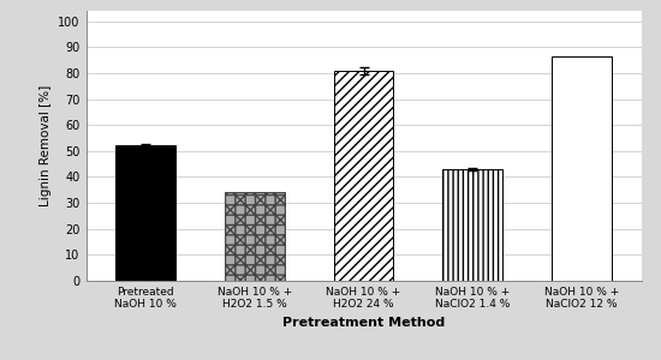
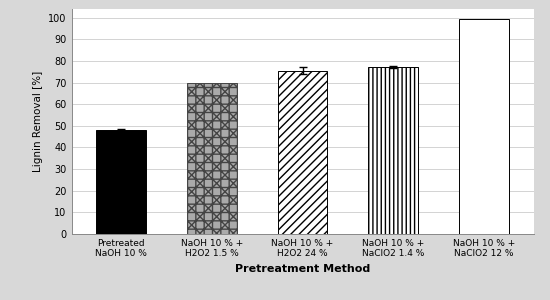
Pretreated NaOH 10 %: 52.0 -> 48.0
NaOH 10 % + H2O2 1.5 %: 34.0 -> 70.0
NaOH 10 % + H2O2 24 %: 81.0 -> 75.5
NaOH 10 % + NaClO2 1.4 %: 43.0 -> 77.0
NaOH 10 % + NaClO2 12 %: 86.5 -> 99.5
